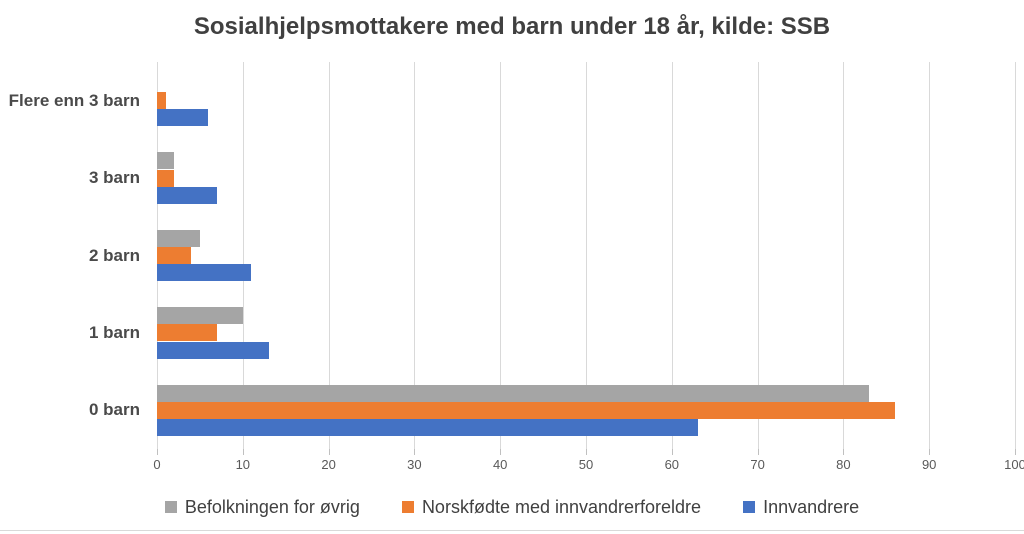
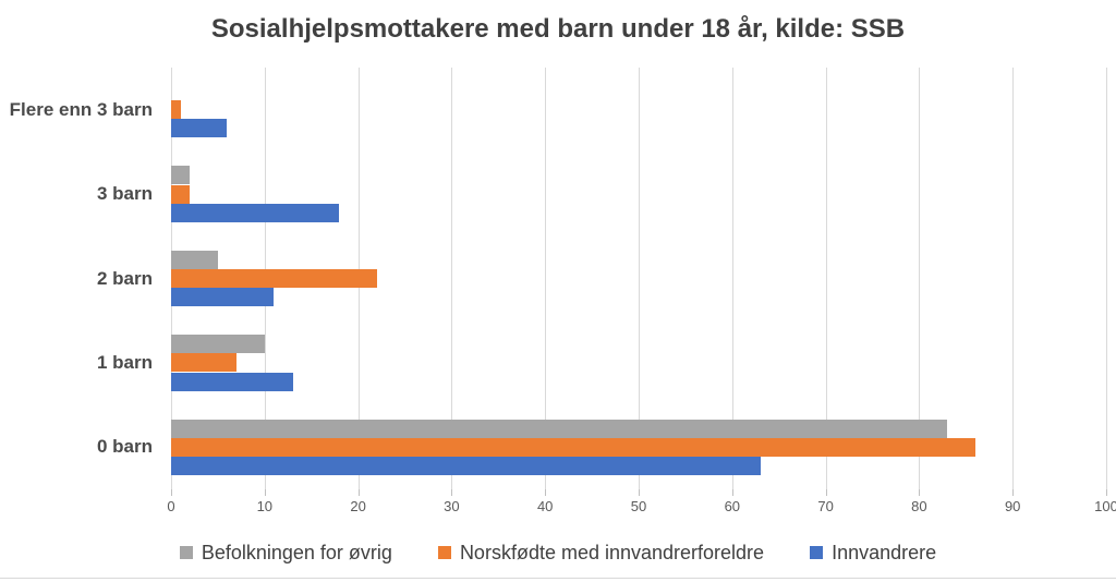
Innvandrere/3 barn: 7 -> 18
Norskfødte med innvandrerforeldre/2 barn: 4 -> 22
